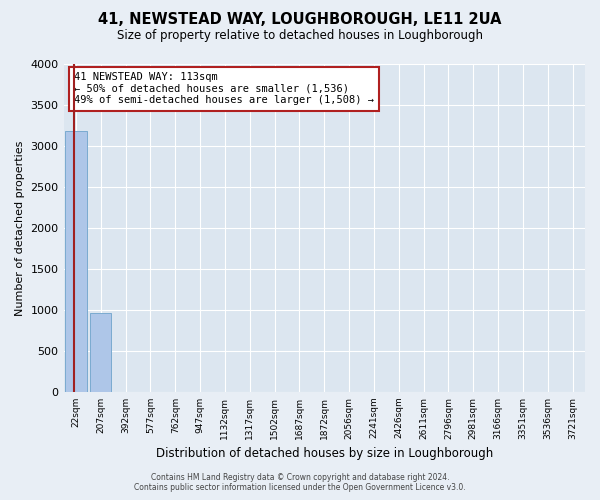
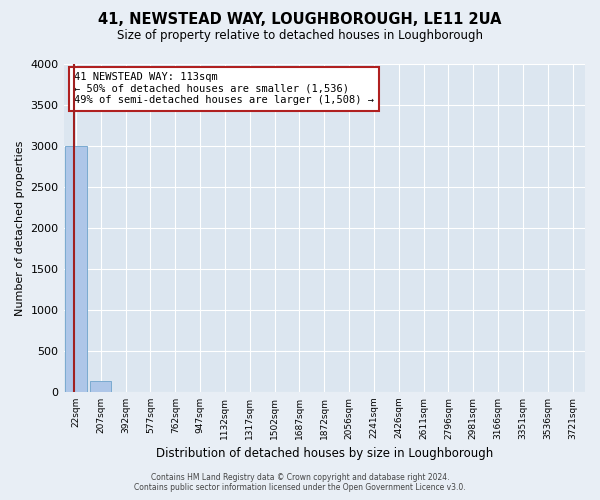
22sqm: 3180 -> 3000
207sqm: 960 -> 130
